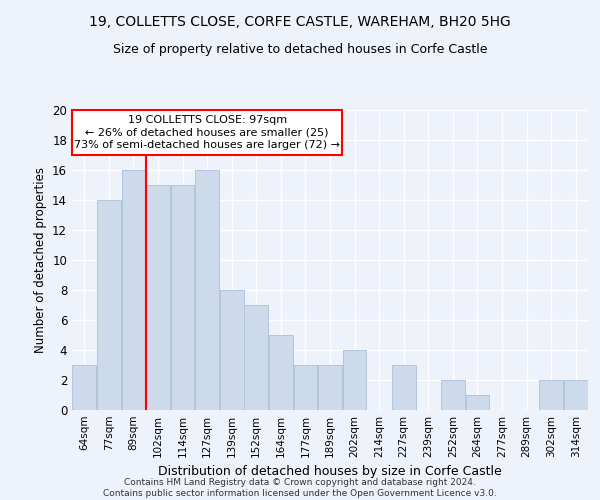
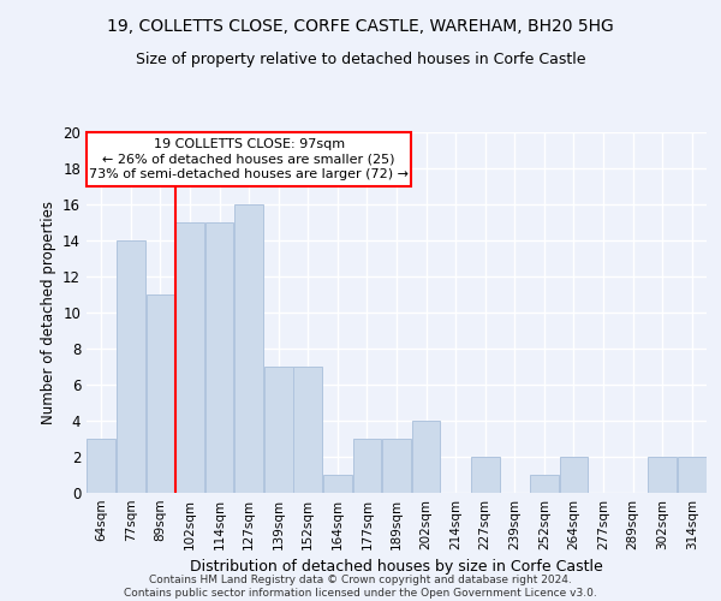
89sqm: 16 -> 11
139sqm: 8 -> 7
164sqm: 5 -> 1
227sqm: 3 -> 2
252sqm: 2 -> 1
264sqm: 1 -> 2
